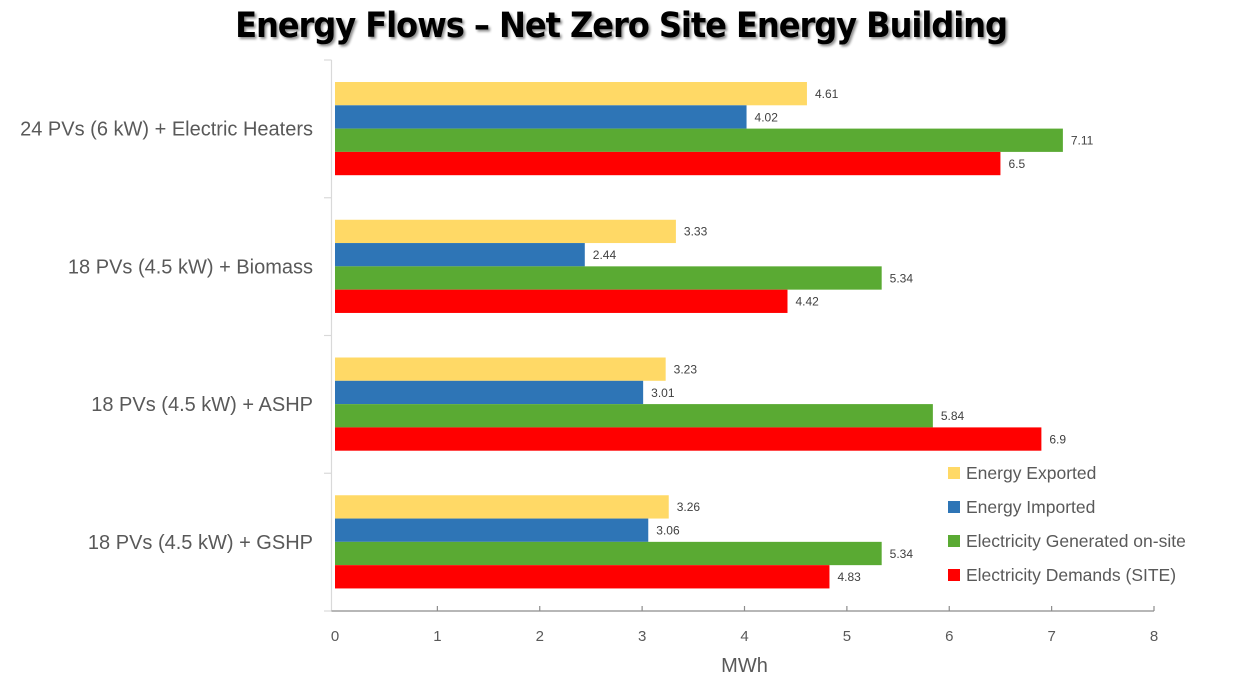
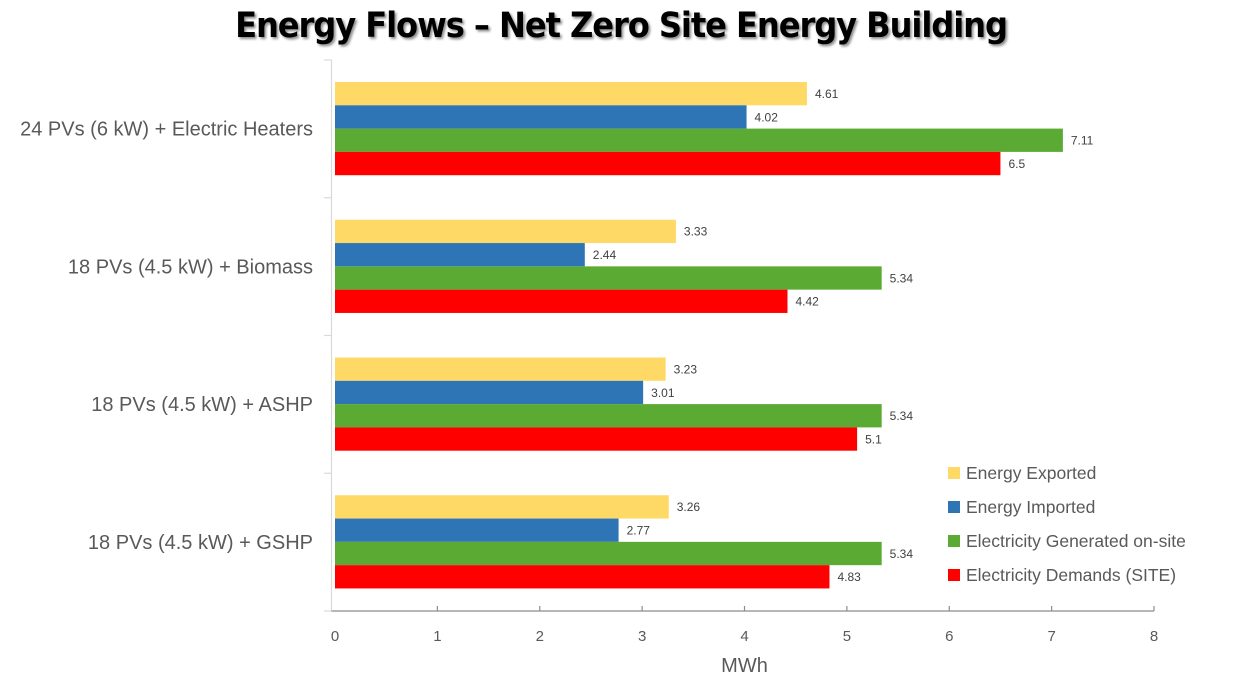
Electricity Generated on-site/18 PVs (4.5 kW) + ASHP: 5.84 -> 5.34
Electricity Demands (SITE)/18 PVs (4.5 kW) + ASHP: 6.9 -> 5.1
Energy Imported/18 PVs (4.5 kW) + GSHP: 3.06 -> 2.77
